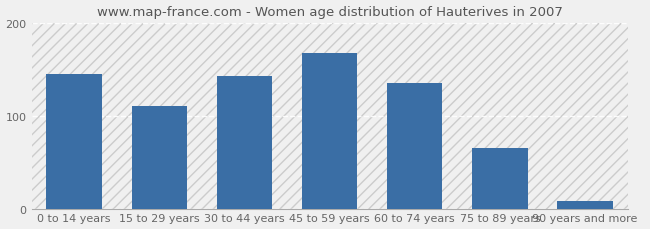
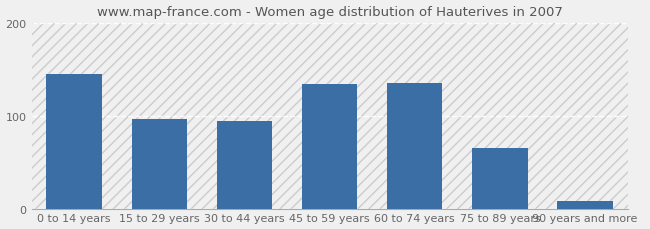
15 to 29 years: 110 -> 96
30 to 44 years: 143 -> 94
45 to 59 years: 168 -> 134
